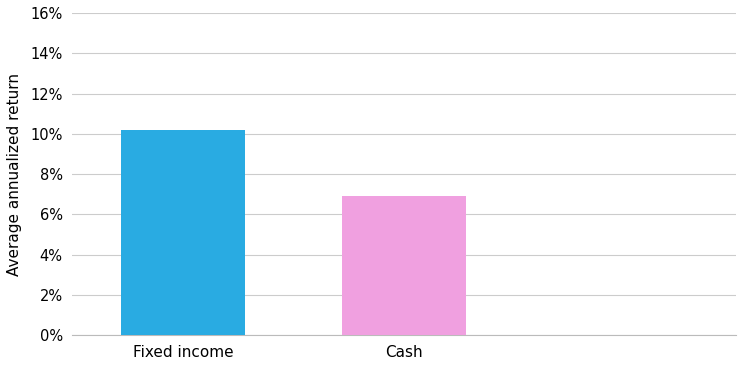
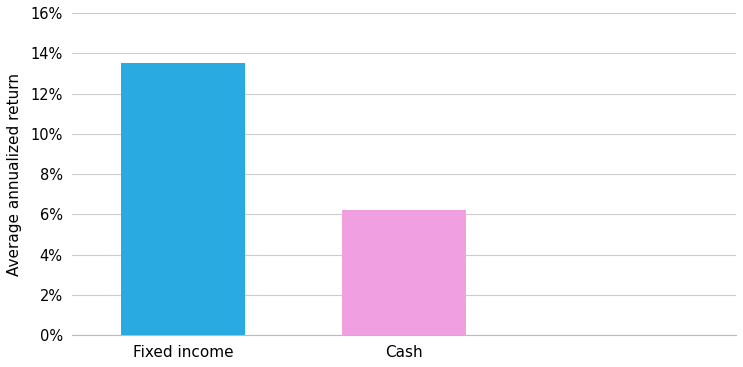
Fixed income: 10.2% -> 13.5%
Cash: 6.9% -> 6.2%
